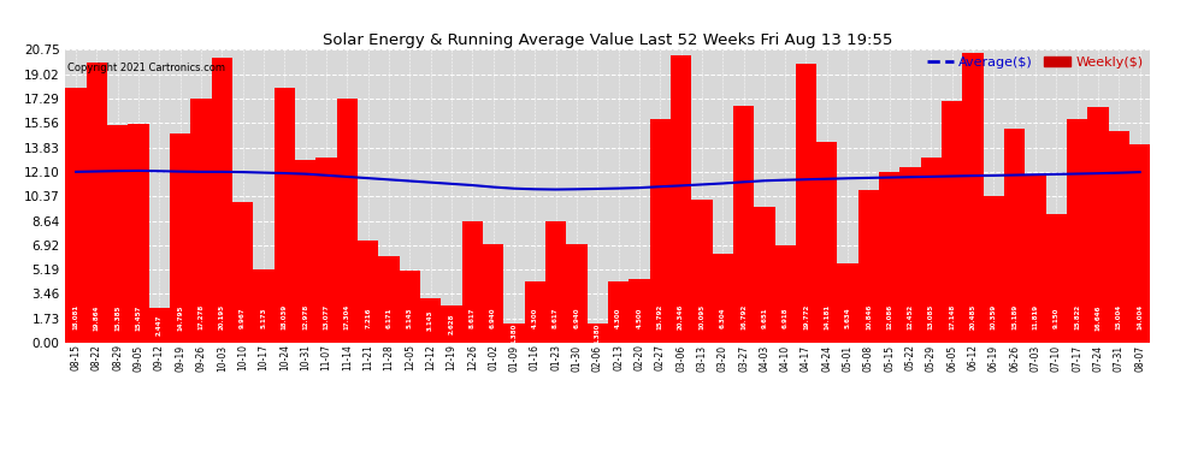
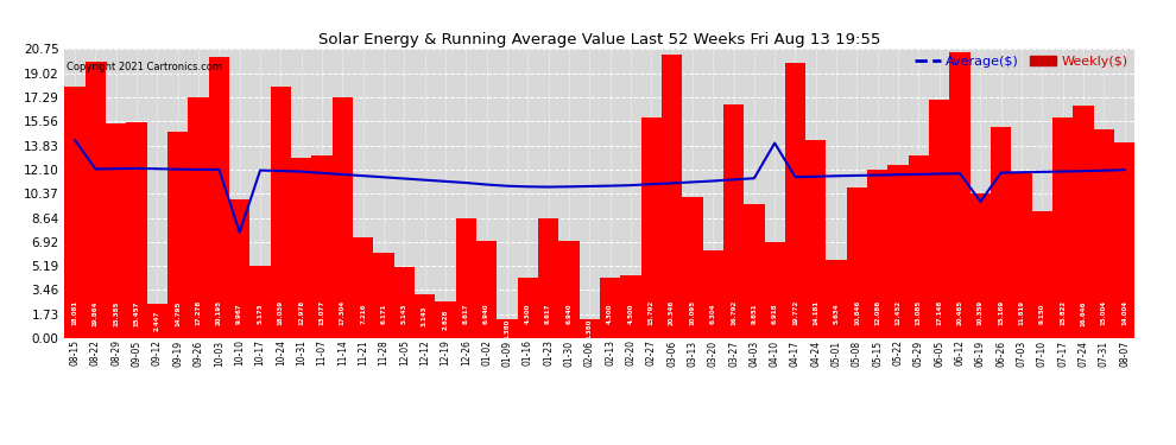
Average($)/08-15: 12.1 -> 14.2
Average($)/10-10: 12.1 -> 7.6
Average($)/04-10: 11.5 -> 14.0
Average($)/06-19: 11.8 -> 9.8
